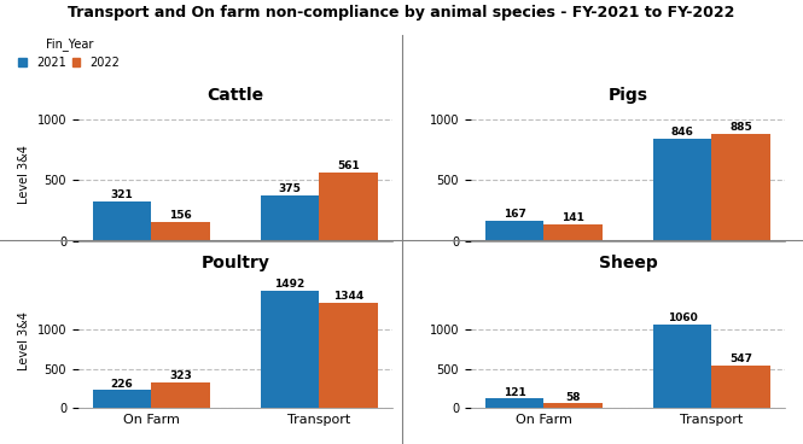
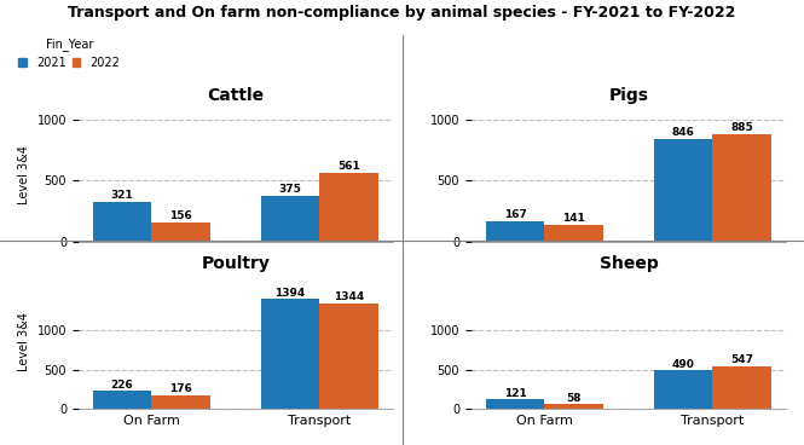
Poultry/2022/On Farm: 323 -> 176
Poultry/2021/Transport: 1492 -> 1394
Sheep/2021/Transport: 1060 -> 490
